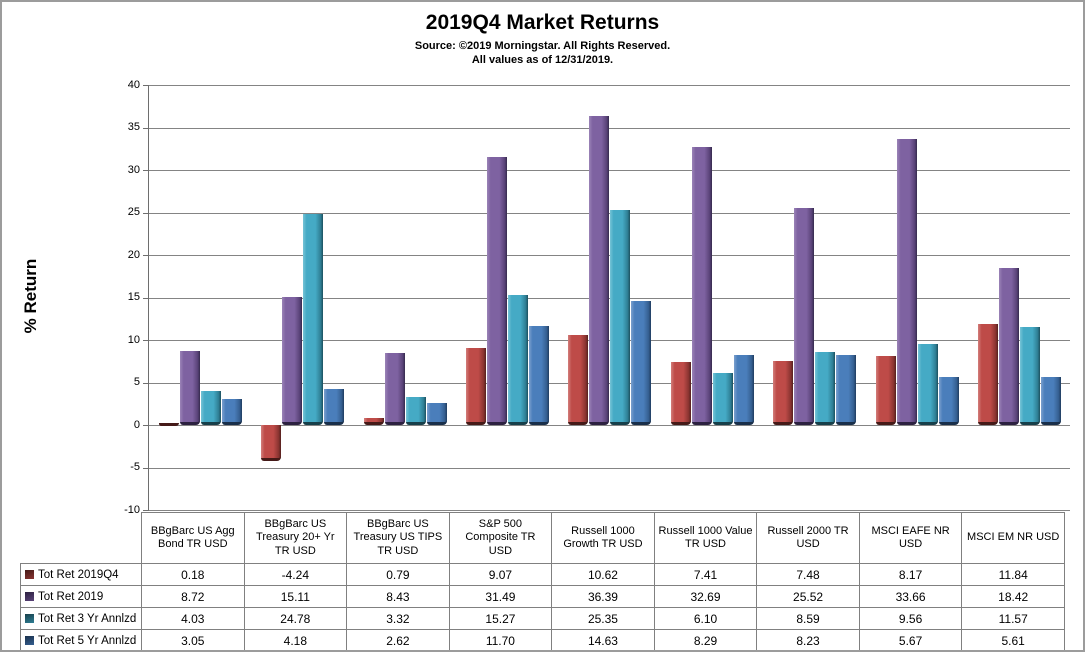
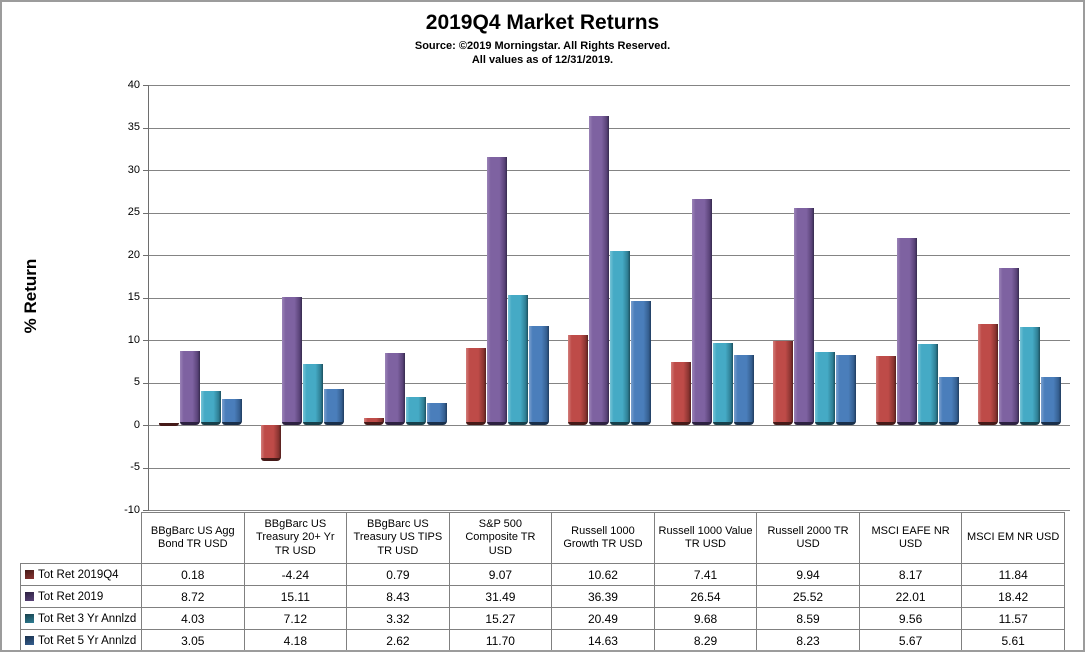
Tot Ret 3 Yr Annlzd/BBgBarc US Treasury 20+ Yr TR USD: 24.78 -> 7.12
Tot Ret 3 Yr Annlzd/Russell 1000 Growth TR USD: 25.35 -> 20.49
Tot Ret 2019/Russell 1000 Value TR USD: 32.69 -> 26.54
Tot Ret 3 Yr Annlzd/Russell 1000 Value TR USD: 6.10 -> 9.68
Tot Ret 2019Q4/Russell 2000 TR USD: 7.48 -> 9.94
Tot Ret 2019/MSCI EAFE NR USD: 33.66 -> 22.01
